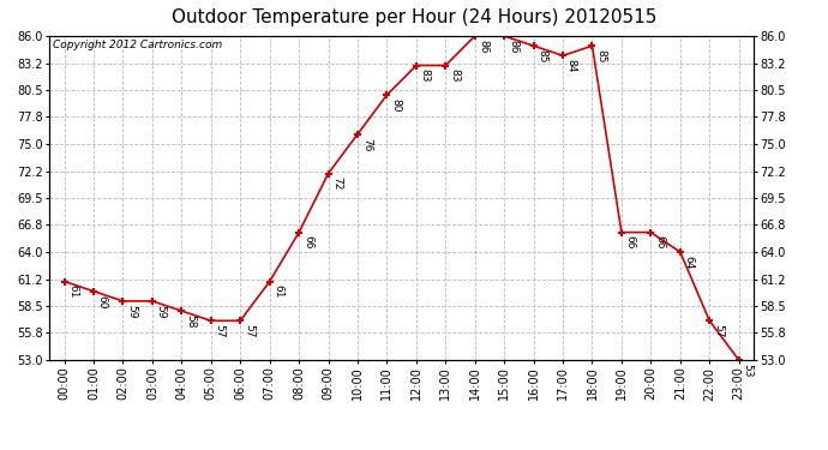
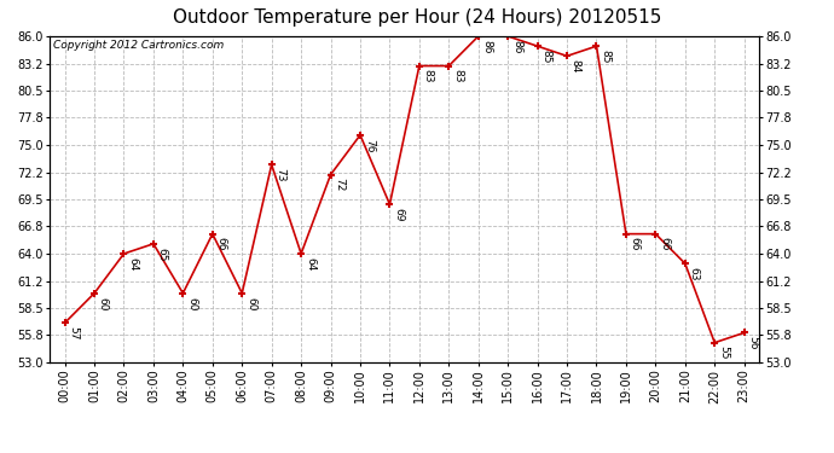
00:00: 61 -> 57
02:00: 59 -> 64
03:00: 59 -> 65
04:00: 58 -> 60
05:00: 57 -> 66
06:00: 57 -> 60
07:00: 61 -> 73
08:00: 66 -> 64
11:00: 80 -> 69
21:00: 64 -> 63
22:00: 57 -> 55
23:00: 53 -> 56
